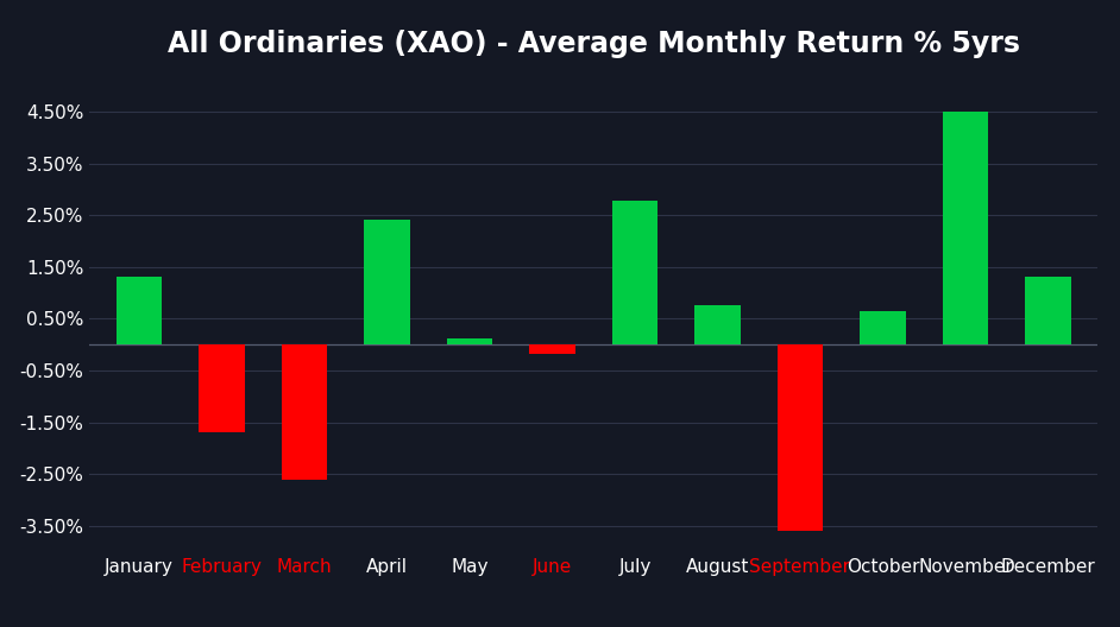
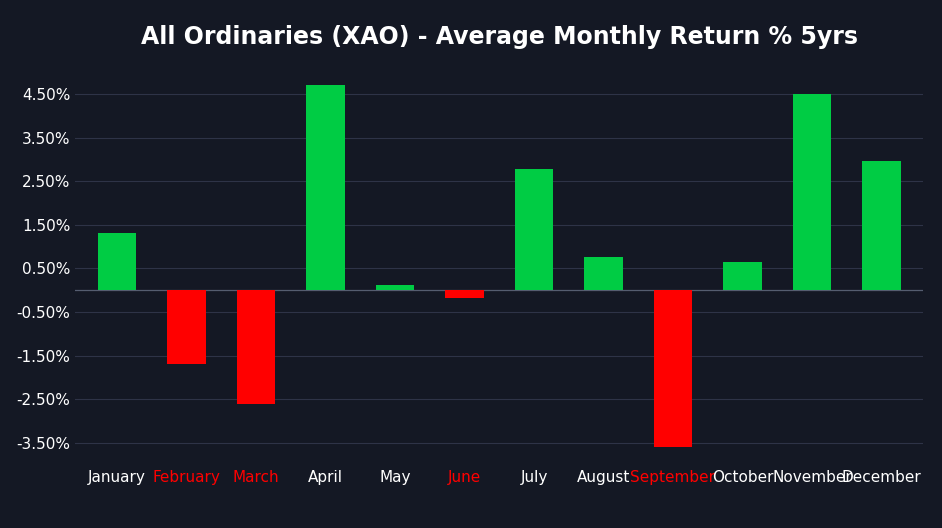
April: 2.40% -> 4.70%
December: 1.30% -> 2.95%
